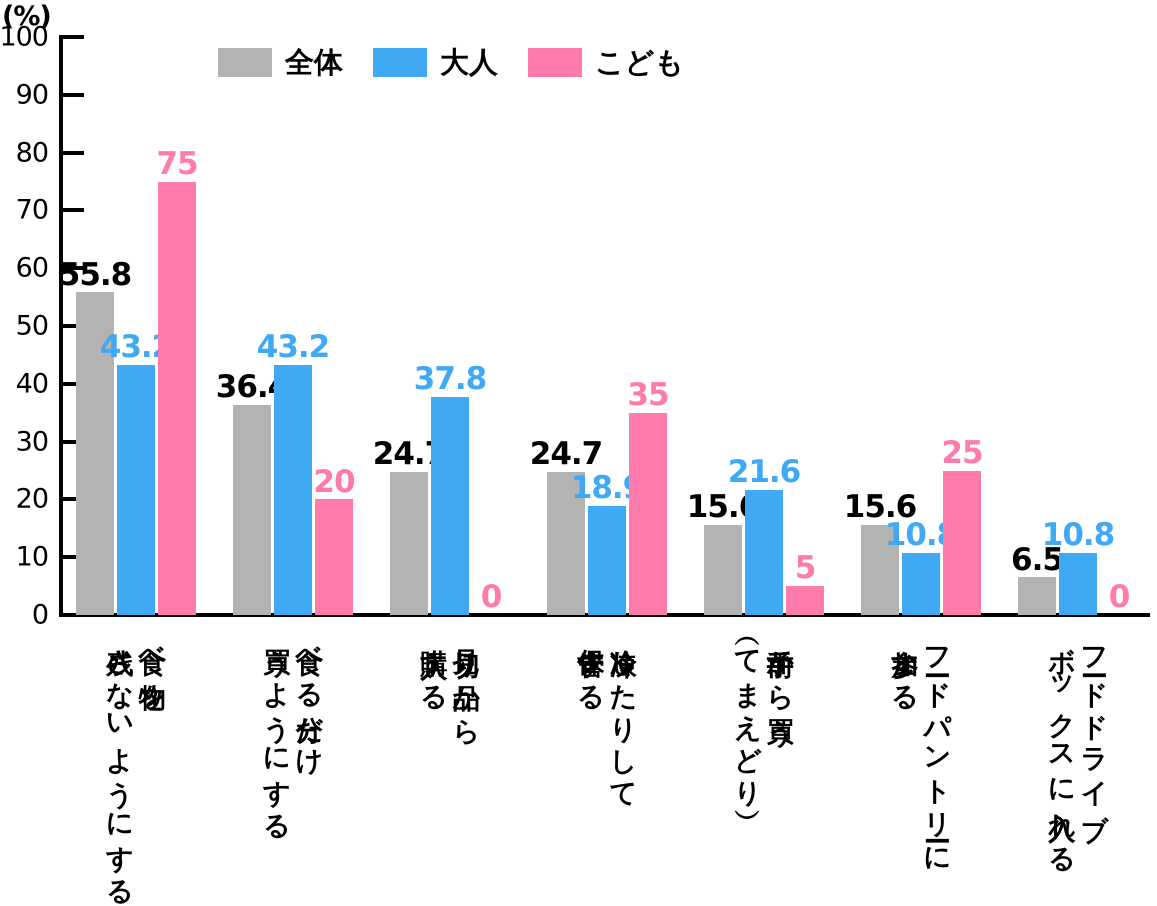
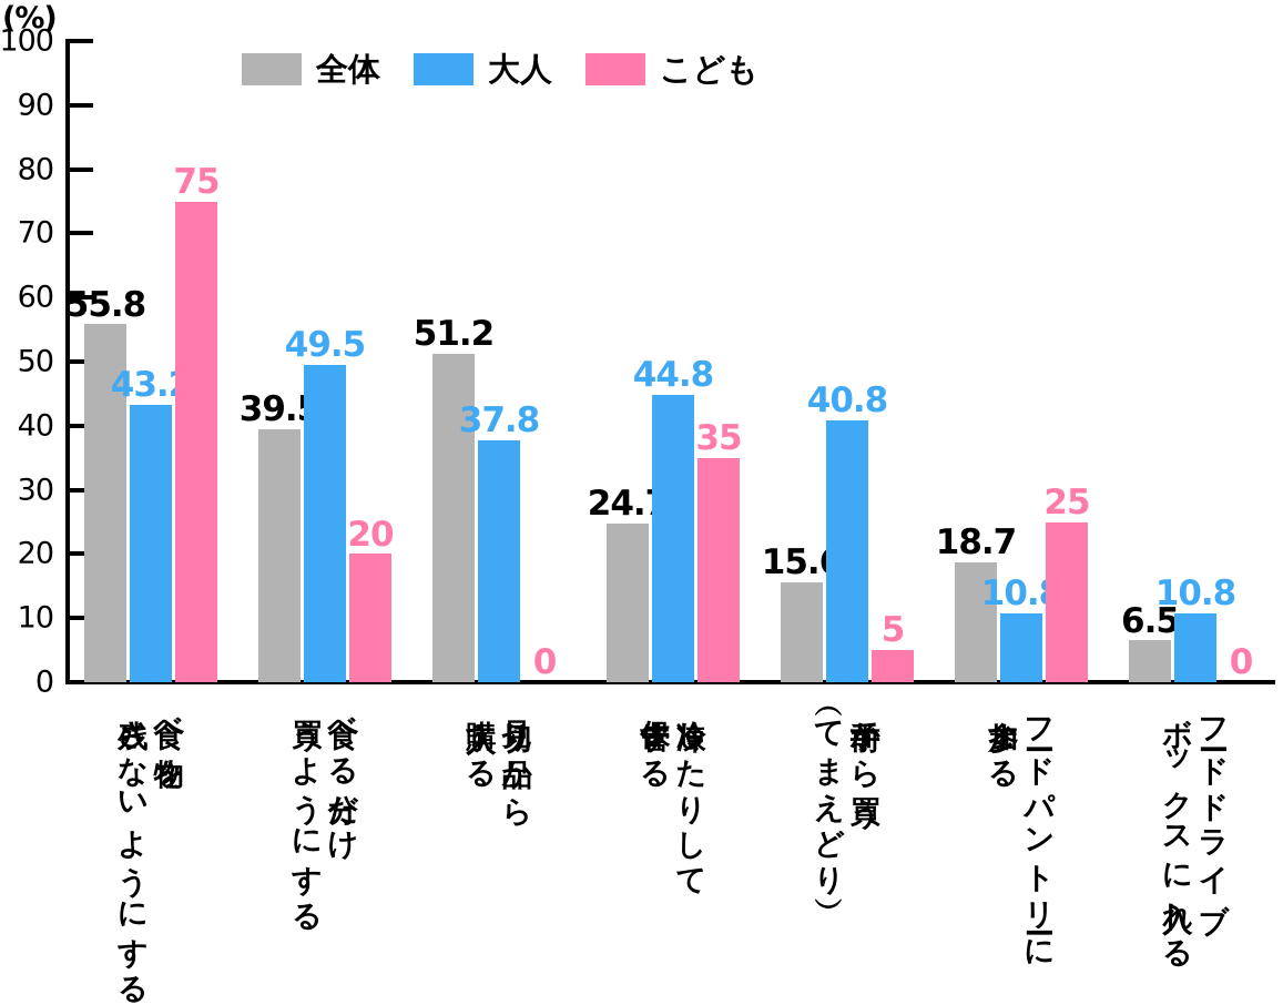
全体/食べる分だけ 買うようにする: 36.4 -> 39.5
大人/食べる分だけ 買うようにする: 43.2 -> 49.5
全体/見切り品から 購入する: 24.7 -> 51.2
大人/冷凍したりして 保管する: 18.9 -> 44.8
大人/手前から買う （てまえどり）: 21.6 -> 40.8
全体/フードパントリーに 参加する: 15.6 -> 18.7
